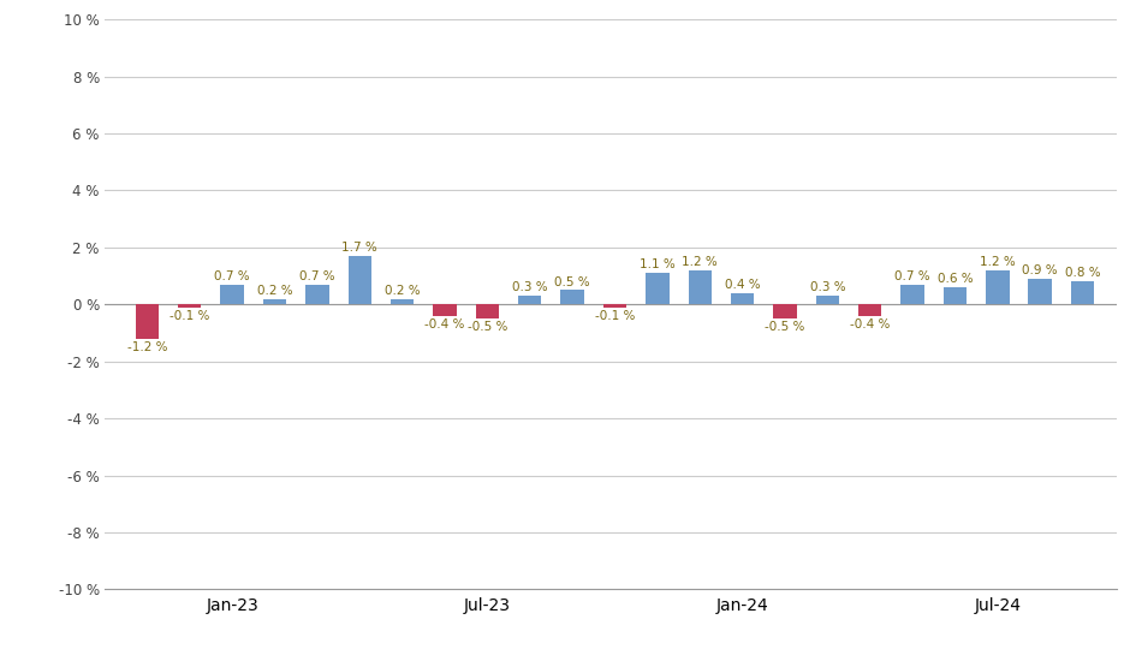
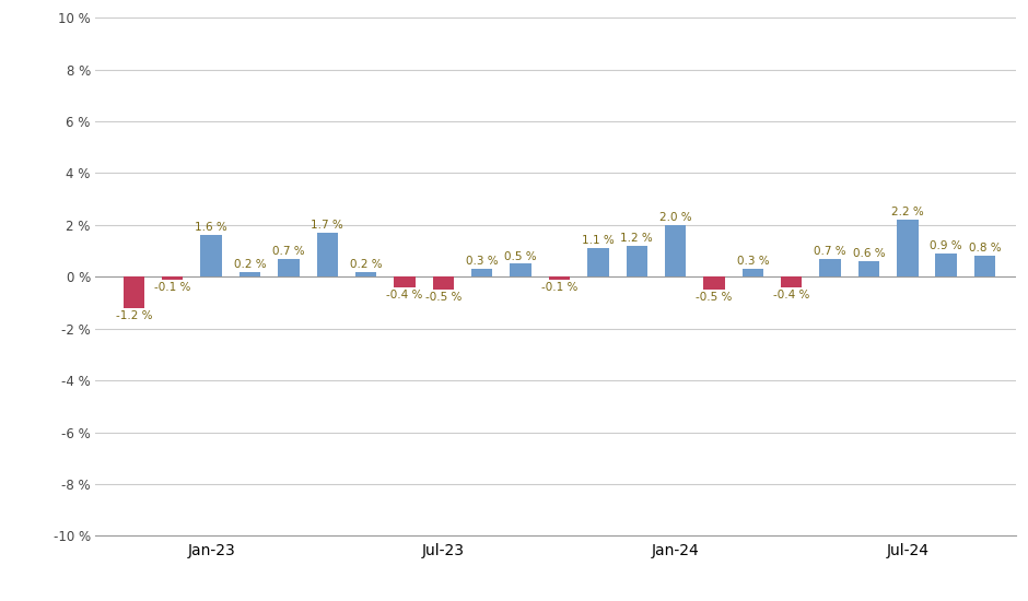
Jan-23: 0.7 -> 1.6
Jan-24: 0.4 -> 2.0
Jul-24: 1.2 -> 2.2
